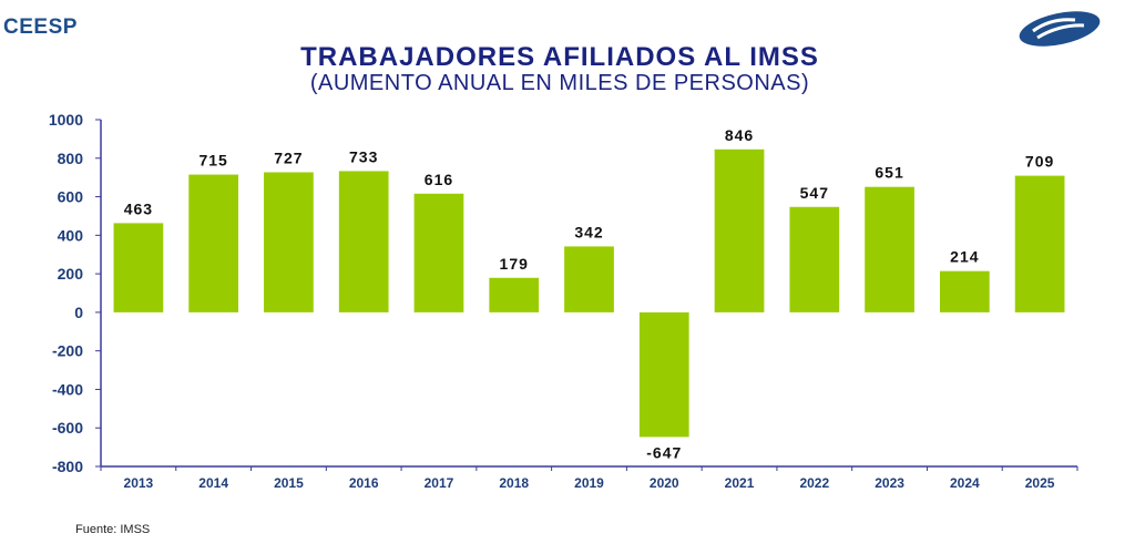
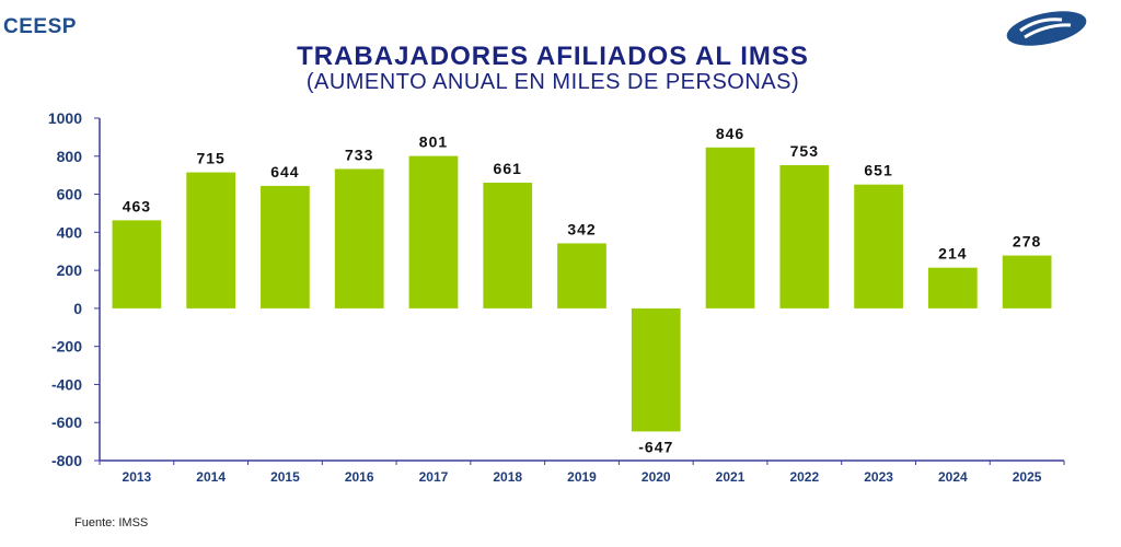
2015: 727 -> 644
2017: 616 -> 801
2018: 179 -> 661
2022: 547 -> 753
2025: 709 -> 278
